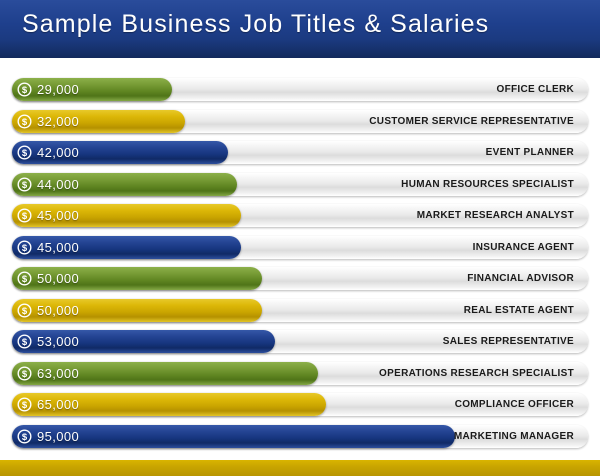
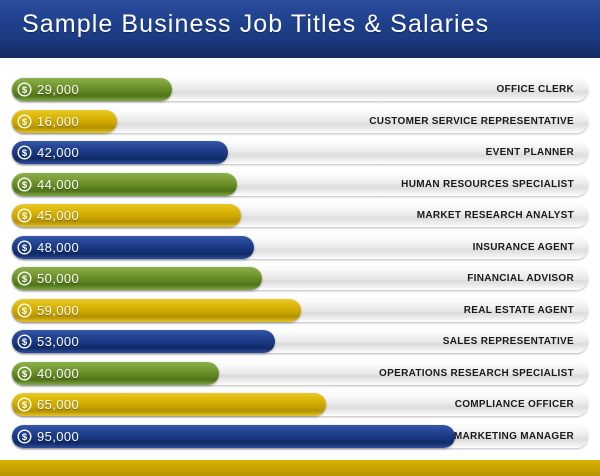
CUSTOMER SERVICE REPRESENTATIVE: 32,000 -> 16,000
INSURANCE AGENT: 45,000 -> 48,000
REAL ESTATE AGENT: 50,000 -> 59,000
OPERATIONS RESEARCH SPECIALIST: 63,000 -> 40,000
